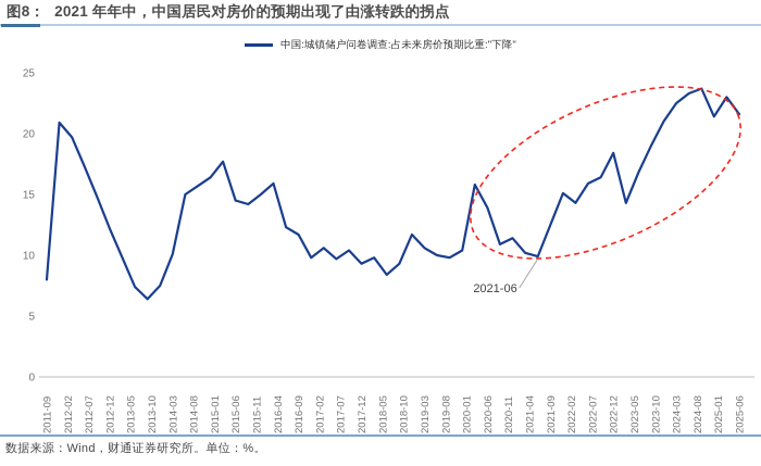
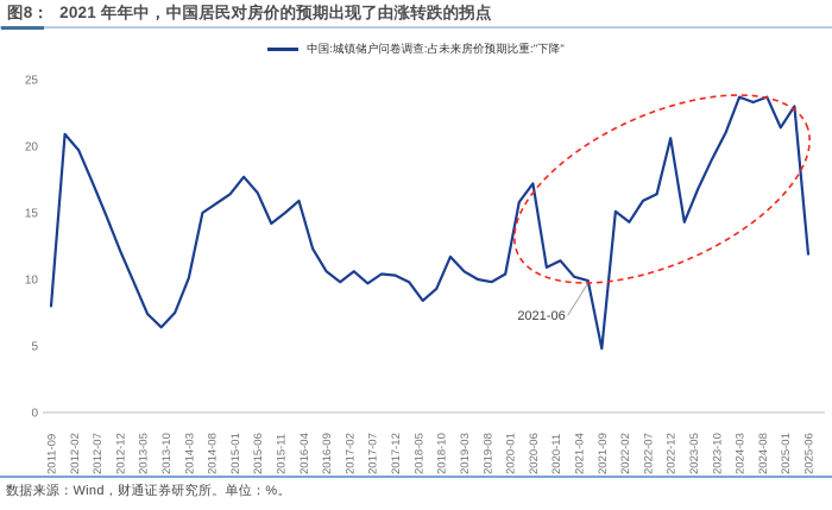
2015-06: 14.5 -> 16.5
2016-09: 11.7 -> 10.6
2017-12: 9.3 -> 10.3
2020-06: 13.9 -> 17.2
2021-09: 12.5 -> 4.8
2022-12: 18.4 -> 20.6
2024-03: 22.5 -> 23.7
2025-06: 21.6 -> 11.9
